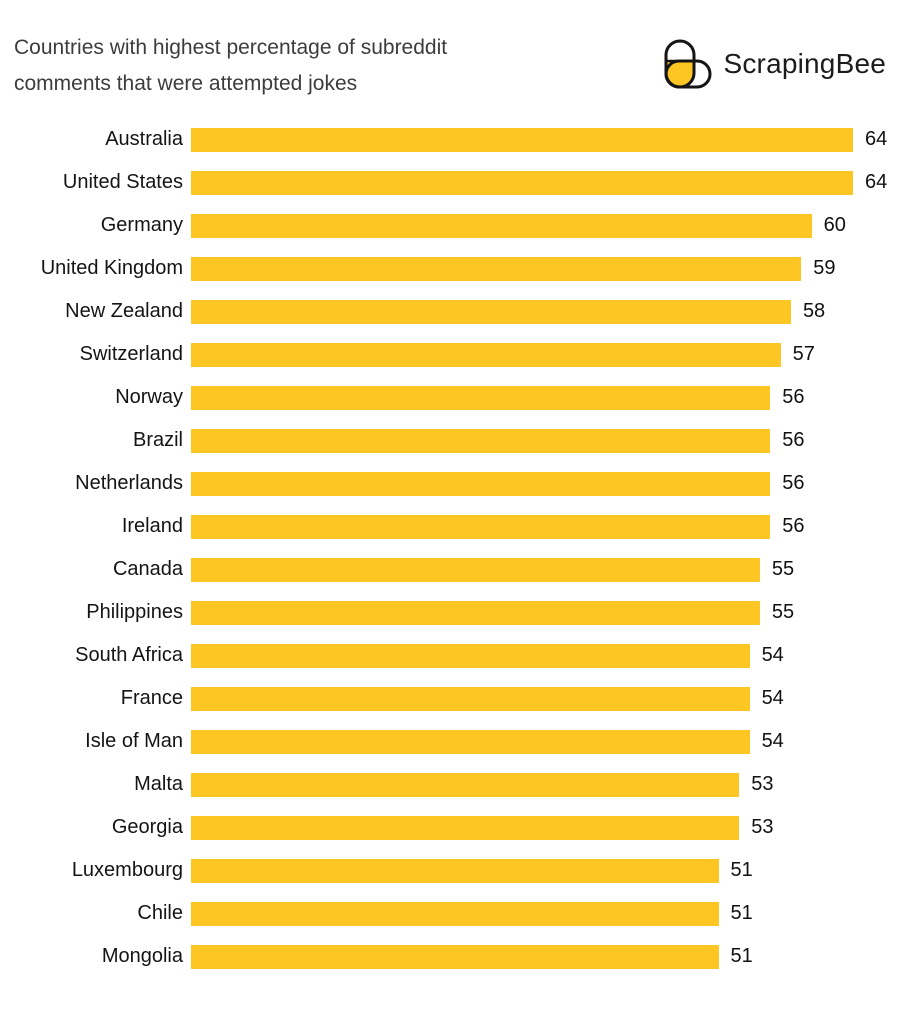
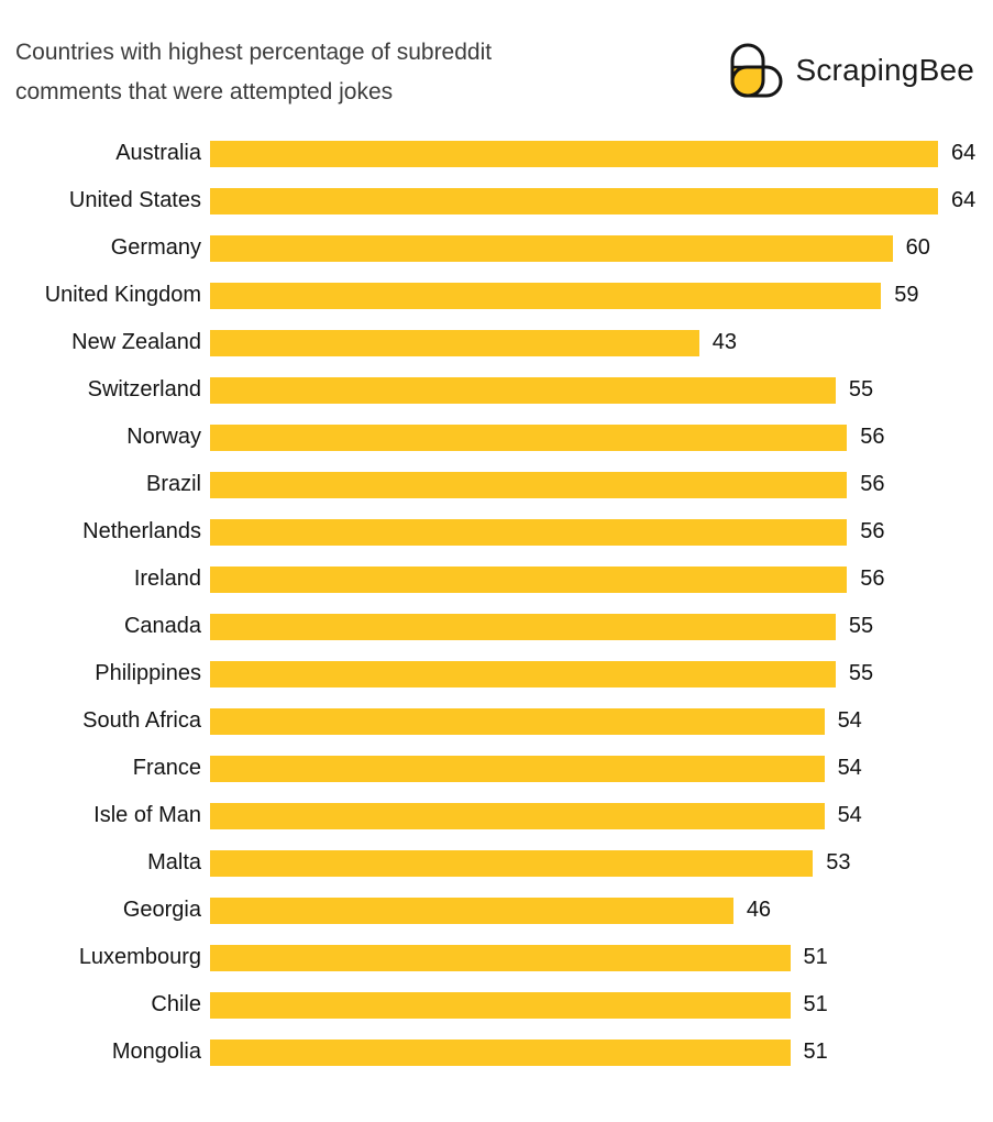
New Zealand: 58 -> 43
Switzerland: 57 -> 55
Georgia: 53 -> 46
